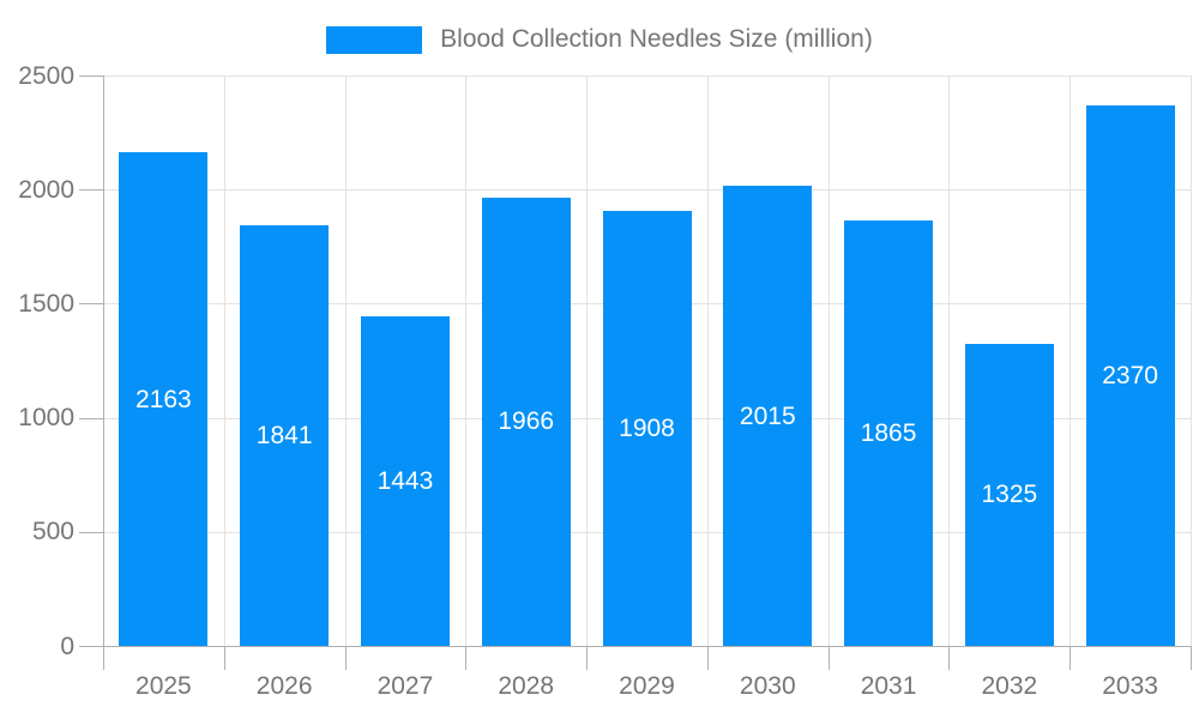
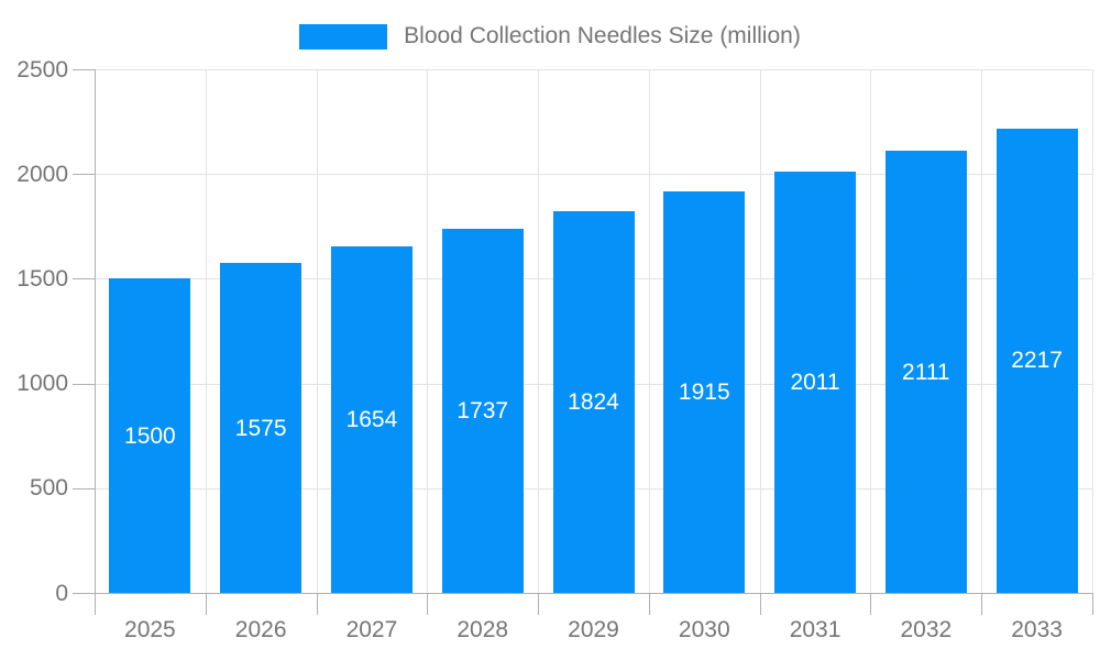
2025: 2163 -> 1500
2026: 1841 -> 1575
2027: 1443 -> 1654
2028: 1966 -> 1737
2029: 1908 -> 1824
2030: 2015 -> 1915
2031: 1865 -> 2011
2032: 1325 -> 2111
2033: 2370 -> 2217
